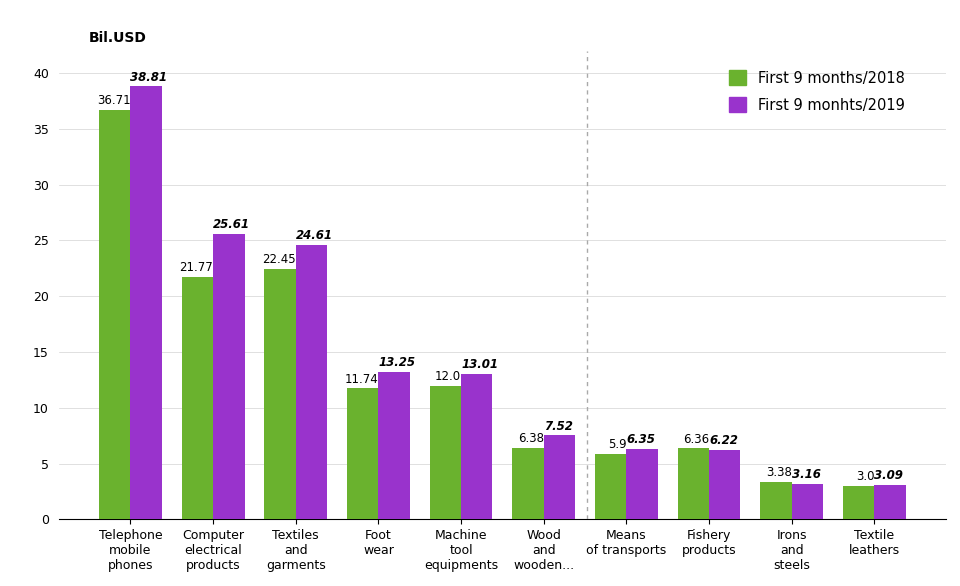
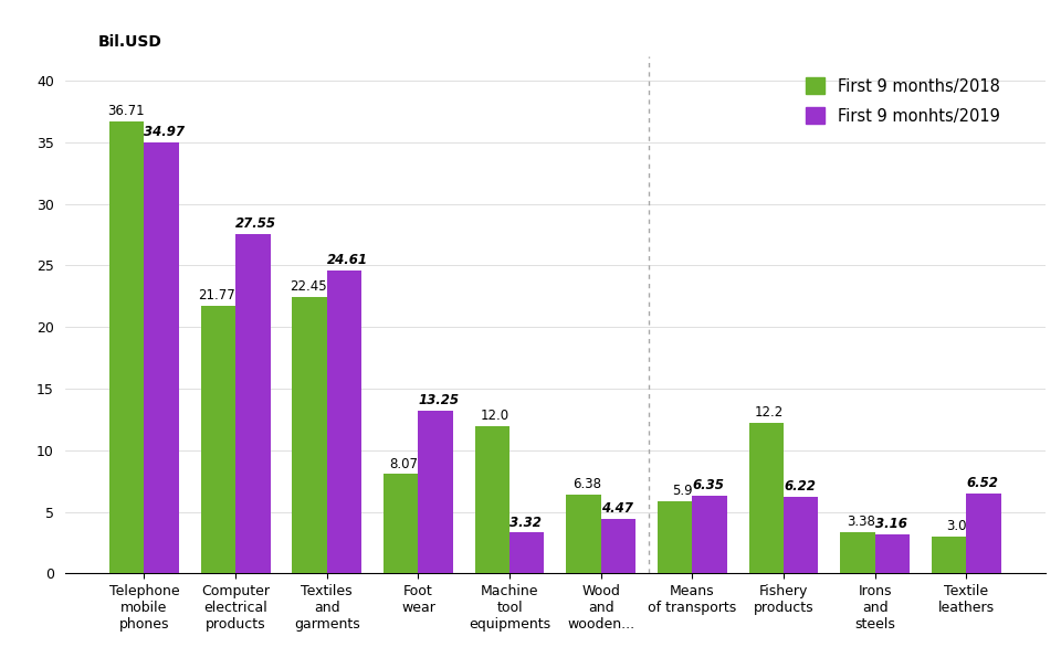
First 9 monhts/2019/Telephone mobile phones: 38.81 -> 34.97
First 9 monhts/2019/Computer electrical products: 25.61 -> 27.55
First 9 months/2018/Foot wear: 11.74 -> 8.07
First 9 monhts/2019/Machine tool equipments: 13.01 -> 3.32
First 9 monhts/2019/Wood and wooden...: 7.52 -> 4.47
First 9 months/2018/Fishery products: 6.36 -> 12.2
First 9 monhts/2019/Textile leathers: 3.09 -> 6.52
